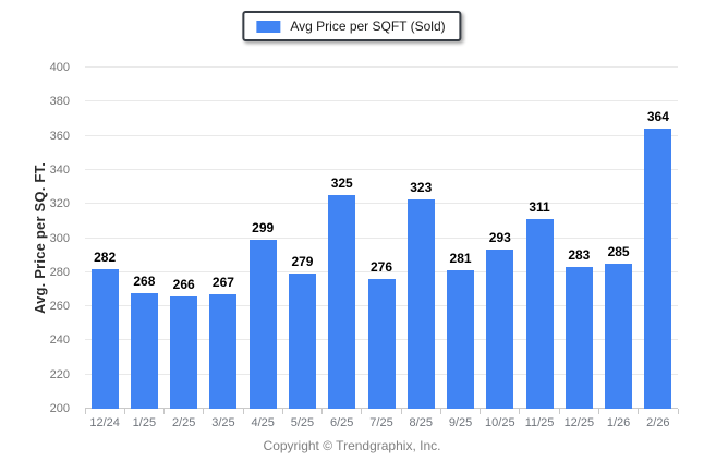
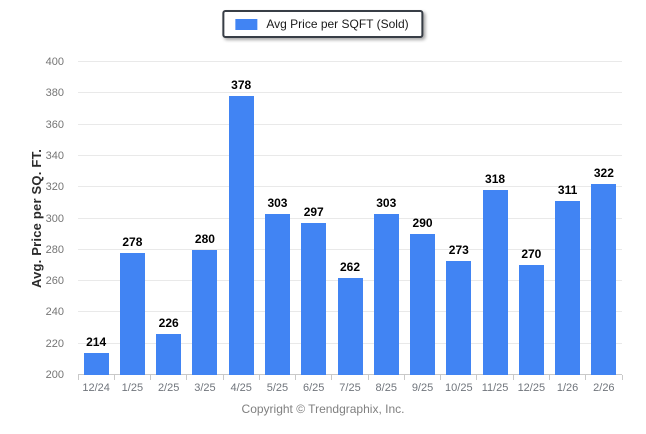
12/24: 282 -> 214
1/25: 268 -> 278
2/25: 266 -> 226
3/25: 267 -> 280
4/25: 299 -> 378
5/25: 279 -> 303
6/25: 325 -> 297
7/25: 276 -> 262
8/25: 323 -> 303
9/25: 281 -> 290
10/25: 293 -> 273
11/25: 311 -> 318
12/25: 283 -> 270
1/26: 285 -> 311
2/26: 364 -> 322
